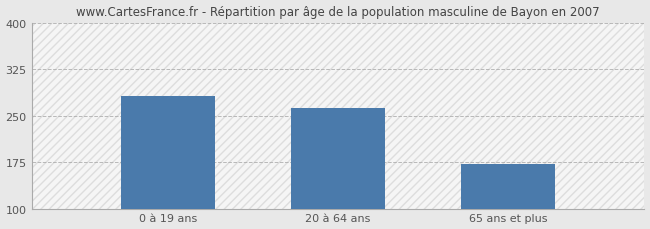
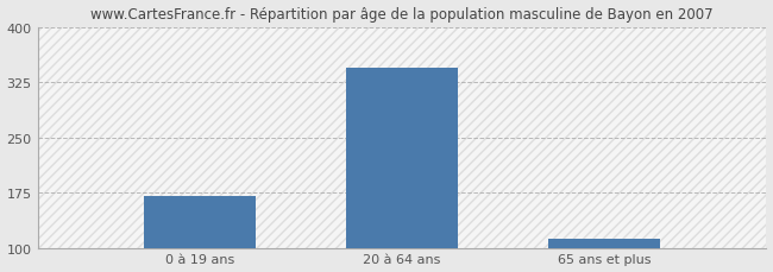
0 à 19 ans: 282 -> 170
20 à 64 ans: 262 -> 345
65 ans et plus: 172 -> 113
